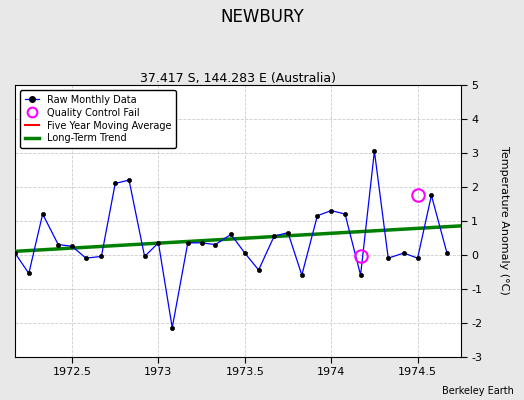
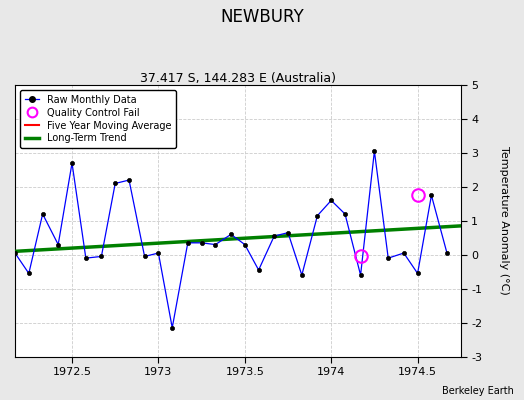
1972.5: 0.25 -> 2.70
1973: 0.35 -> 0.05
1973.5: 0.05 -> 0.30
1974: 1.30 -> 1.60
1974.5: -0.10 -> -0.55
